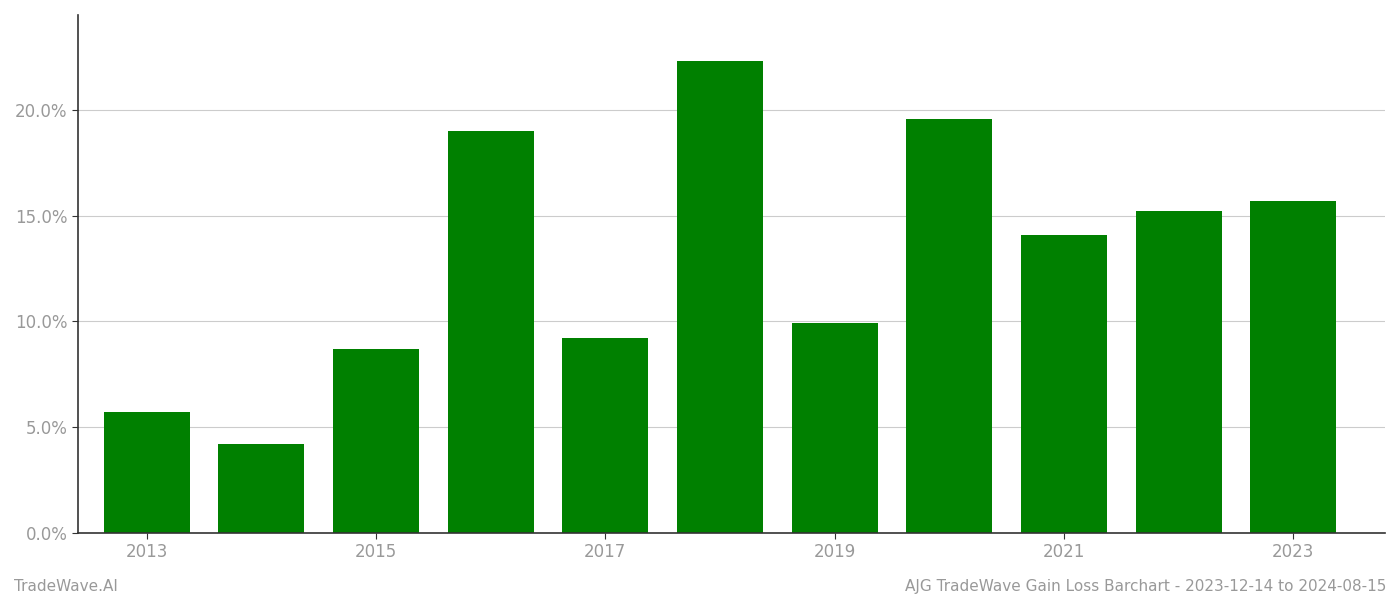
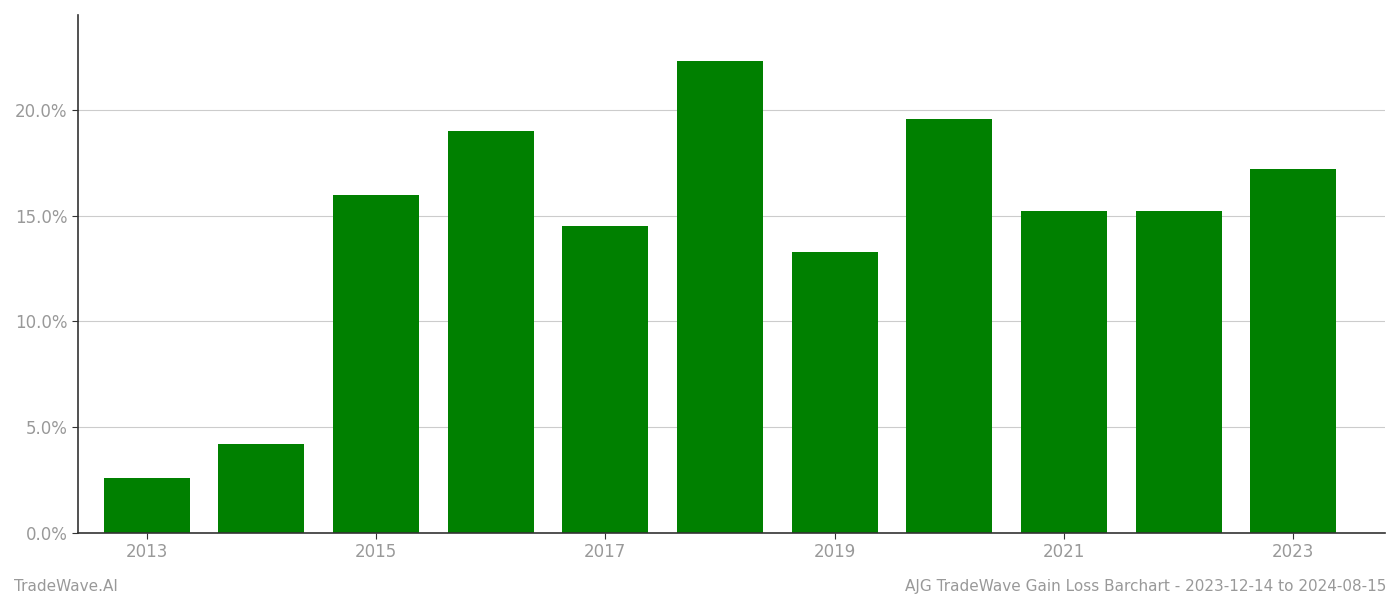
2013: 5.7% -> 2.6%
2015: 8.7% -> 16.0%
2017: 9.2% -> 14.5%
2019: 9.9% -> 13.3%
2021: 14.1% -> 15.2%
2023: 15.7% -> 17.2%
